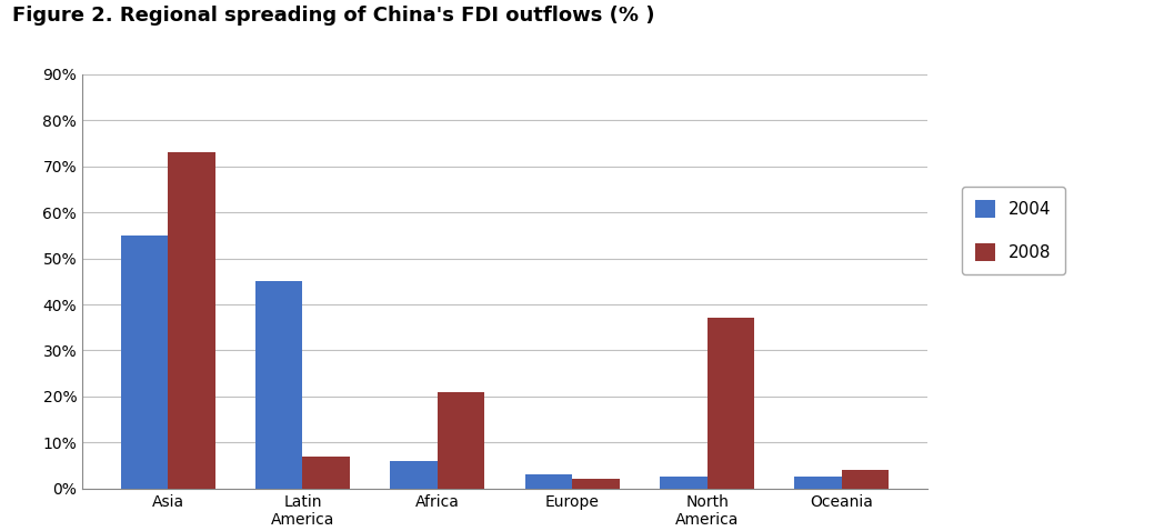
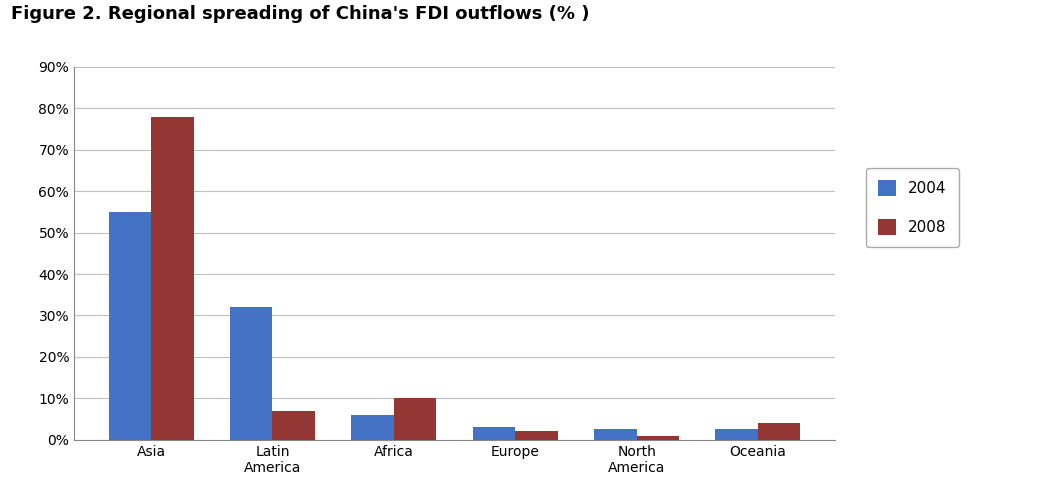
2008/Asia: 73% -> 78%
2004/Latin America: 45.0% -> 32.0%
2008/Africa: 21% -> 10%
2008/North America: 37% -> 1%
